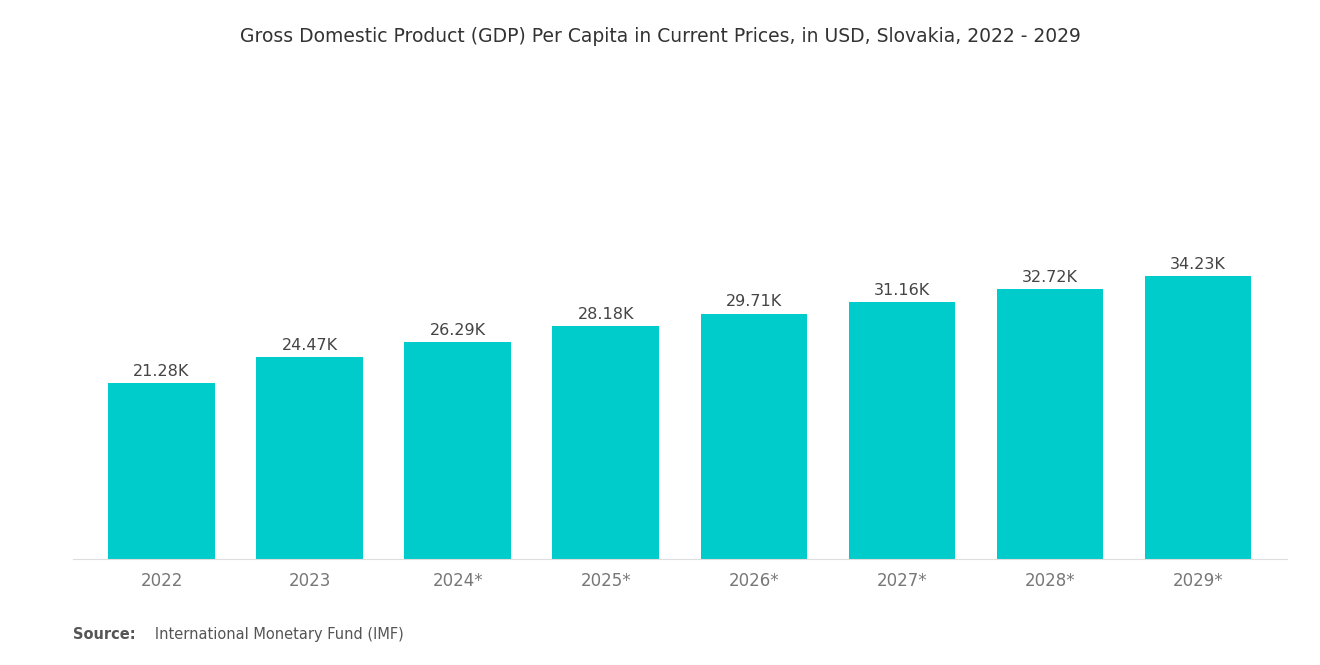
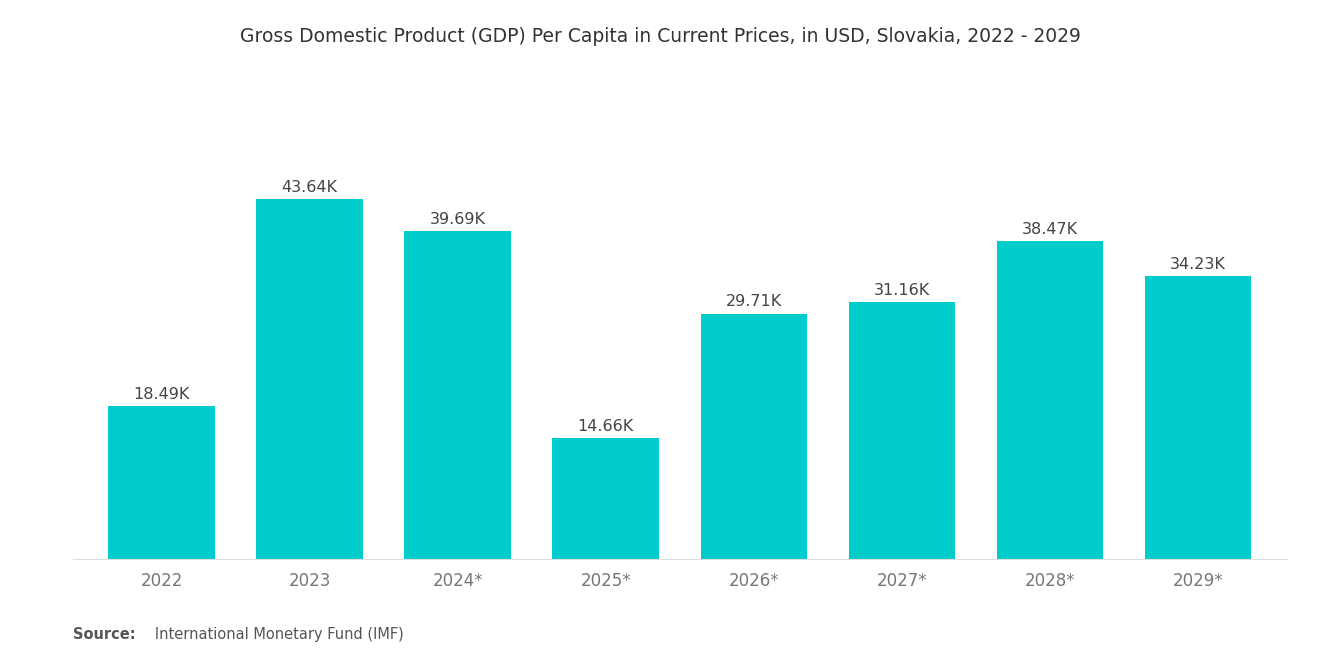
2022: 21.28K -> 18.49K
2023: 24.47K -> 43.64K
2024*: 26.29K -> 39.69K
2025*: 28.18K -> 14.66K
2028*: 32.72K -> 38.47K
